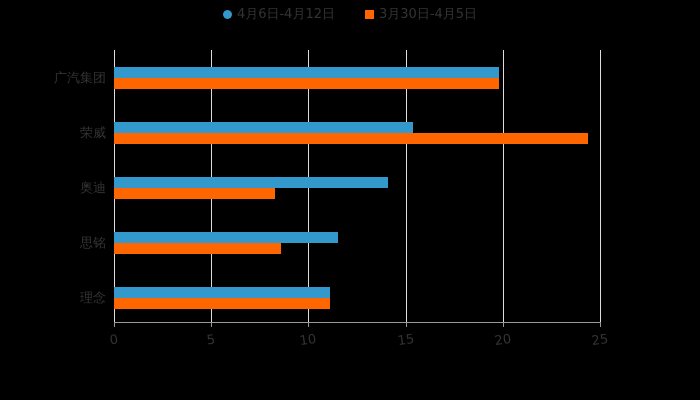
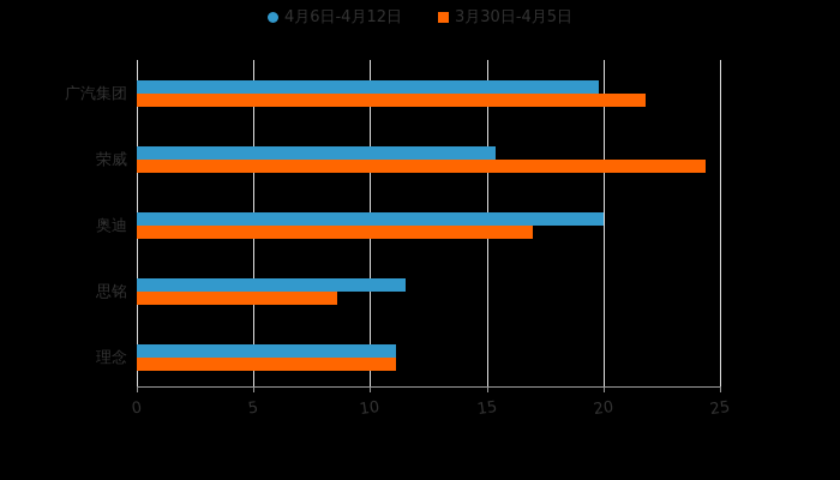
3月30日-4月5日/广汽集团: 19.8 -> 21.8
4月6日-4月12日/奥迪: 14.1 -> 20.0
3月30日-4月5日/奥迪: 8.3 -> 17.0
